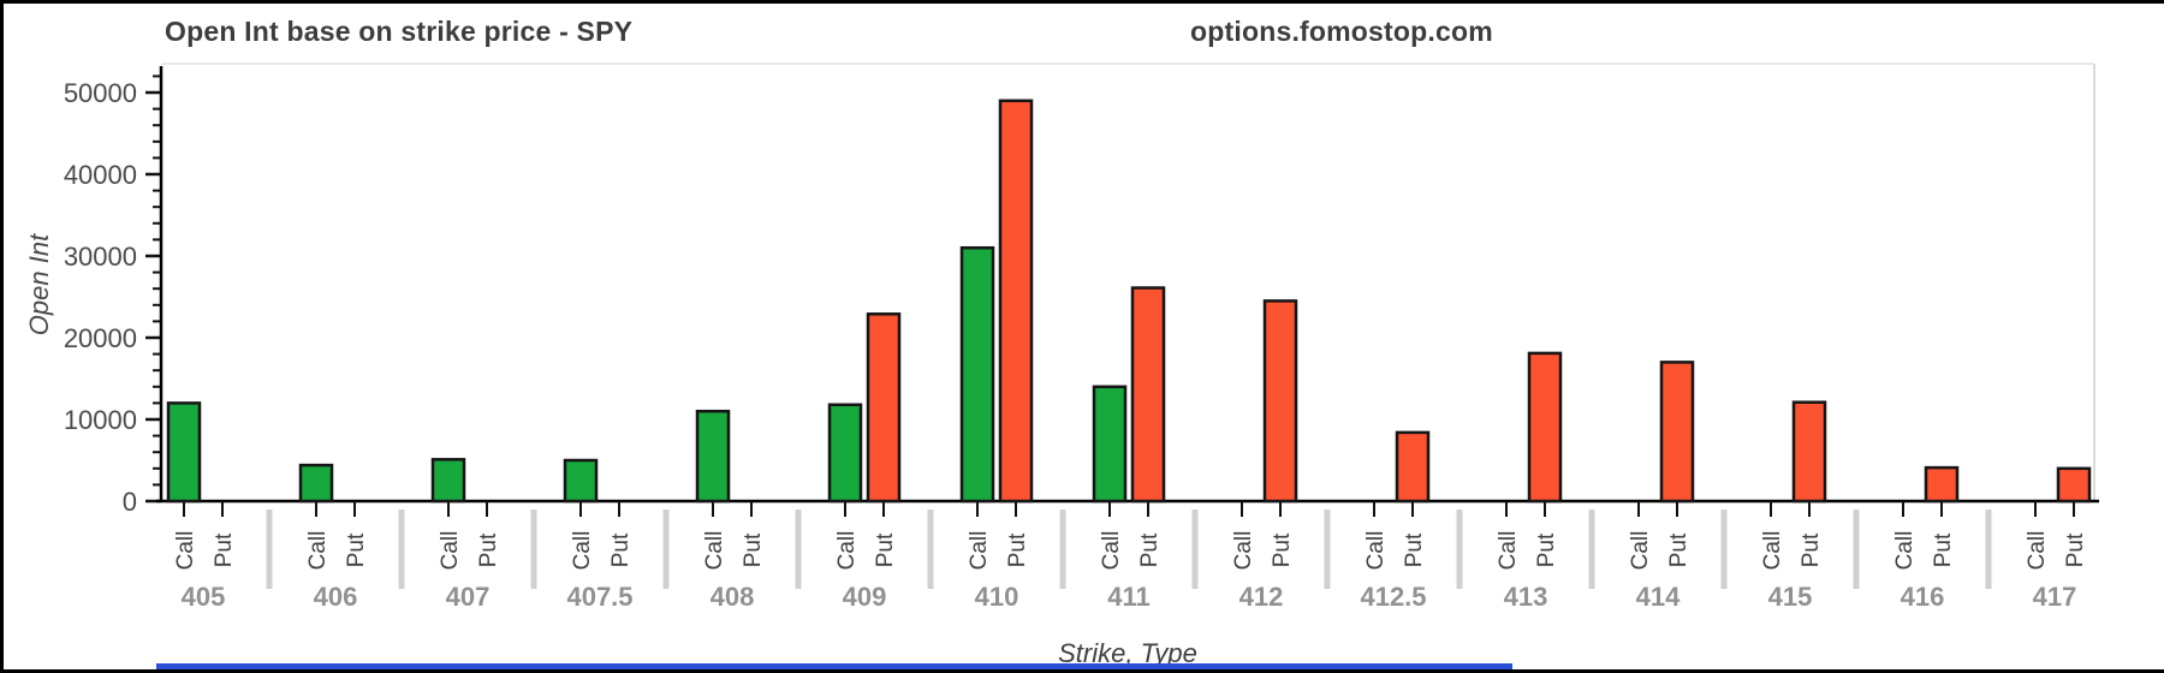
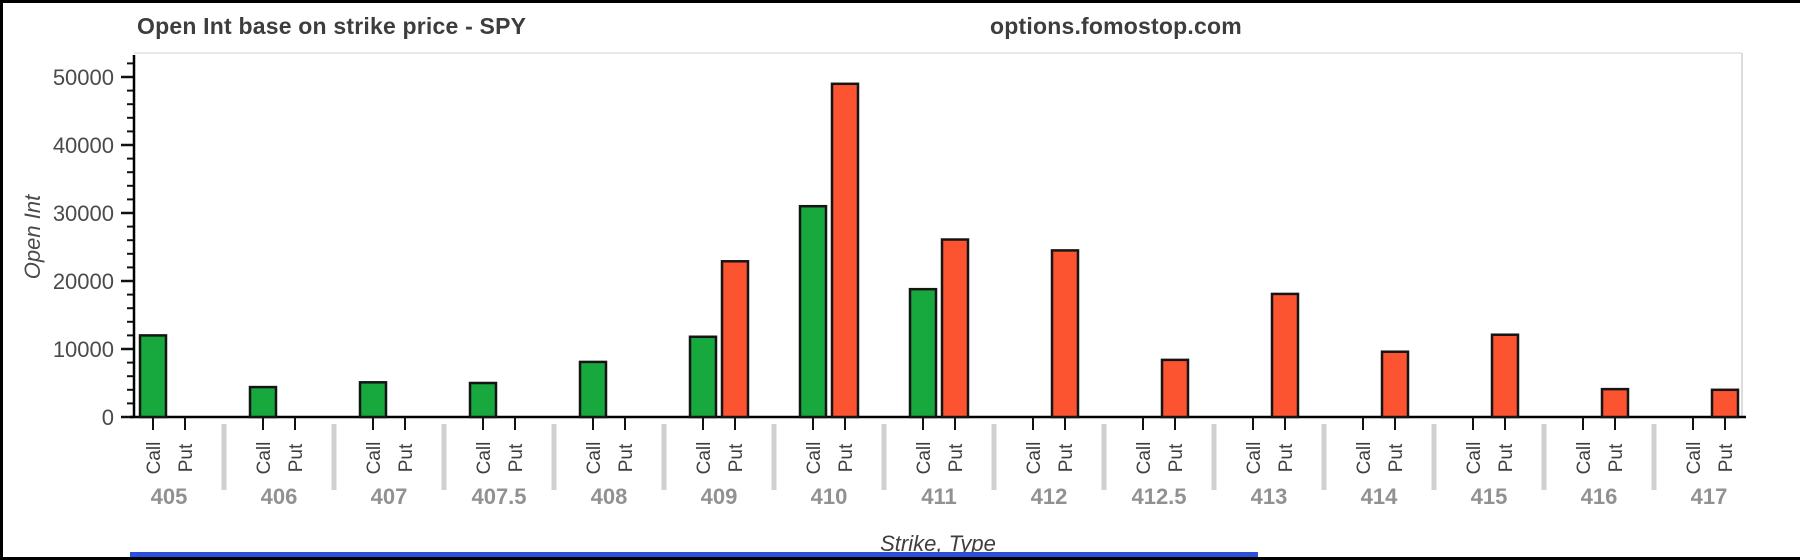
Call/408: 11000 -> 8000
Call/411: 14000 -> 19000
Put/414: 17000 -> 10000
